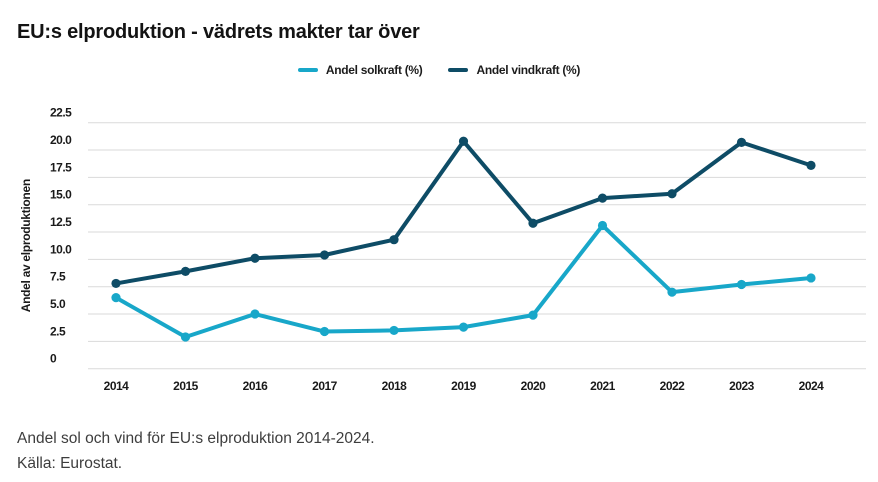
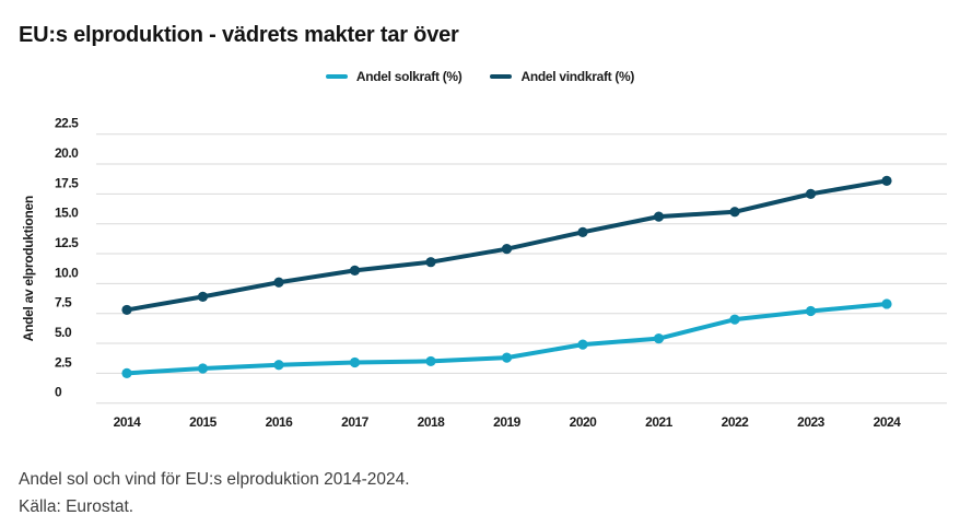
Andel solkraft (%)/2014: 6.5 -> 2.5
Andel solkraft (%)/2016: 5.0 -> 3.2
Andel vindkraft (%)/2017: 10.4 -> 11.1
Andel vindkraft (%)/2019: 20.8 -> 12.9
Andel vindkraft (%)/2020: 13.3 -> 14.3
Andel solkraft (%)/2021: 13.1 -> 5.4
Andel vindkraft (%)/2023: 20.7 -> 17.5
